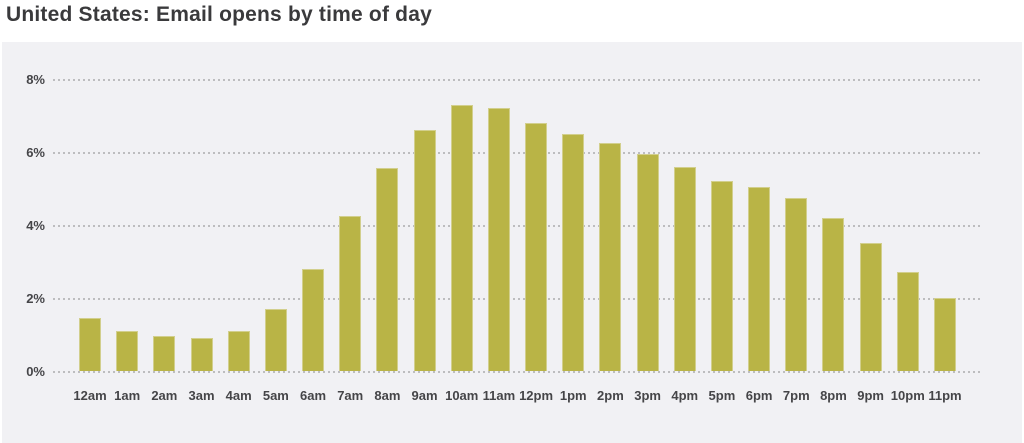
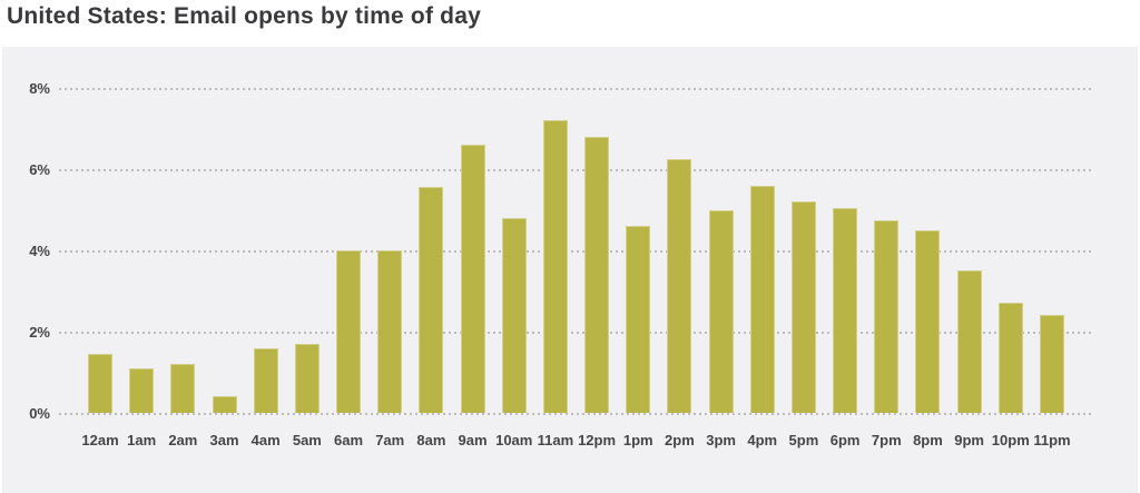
2am: 0.9% -> 1.2%
3am: 0.9% -> 0.4%
4am: 1.1% -> 1.6%
6am: 2.8% -> 4.0%
7am: 4.2% -> 4.0%
10am: 7.3% -> 4.8%
1pm: 6.5% -> 4.6%
3pm: 6.0% -> 5.0%
8pm: 4.2% -> 4.5%
11pm: 2.0% -> 2.4%
